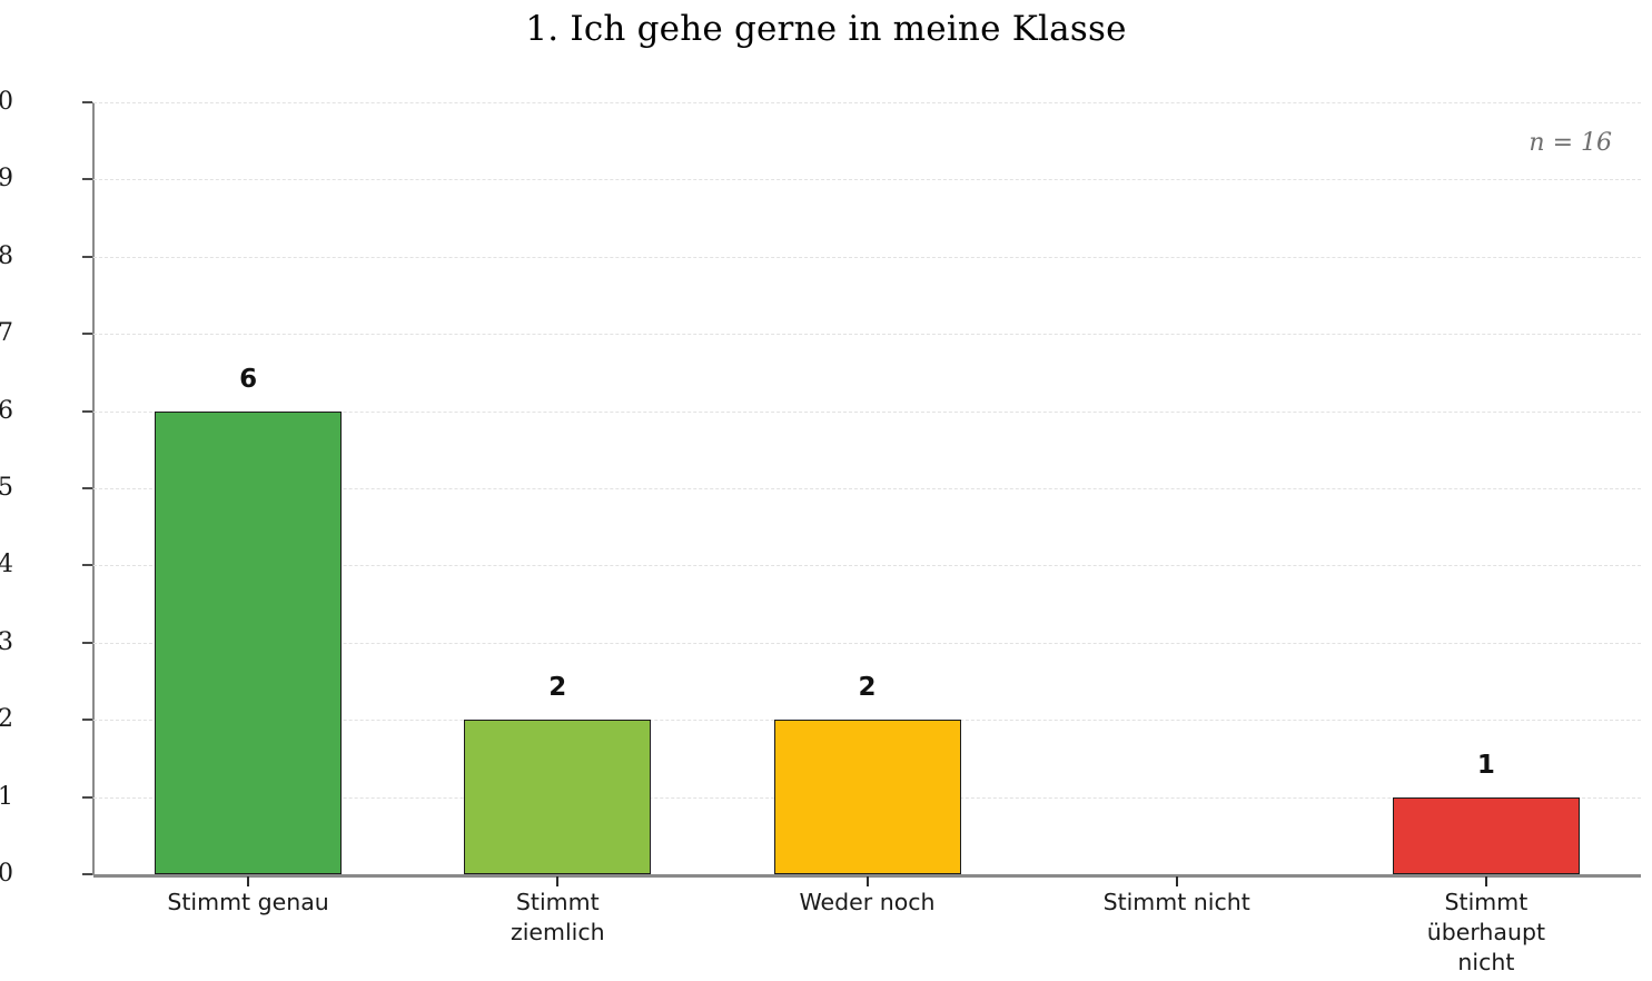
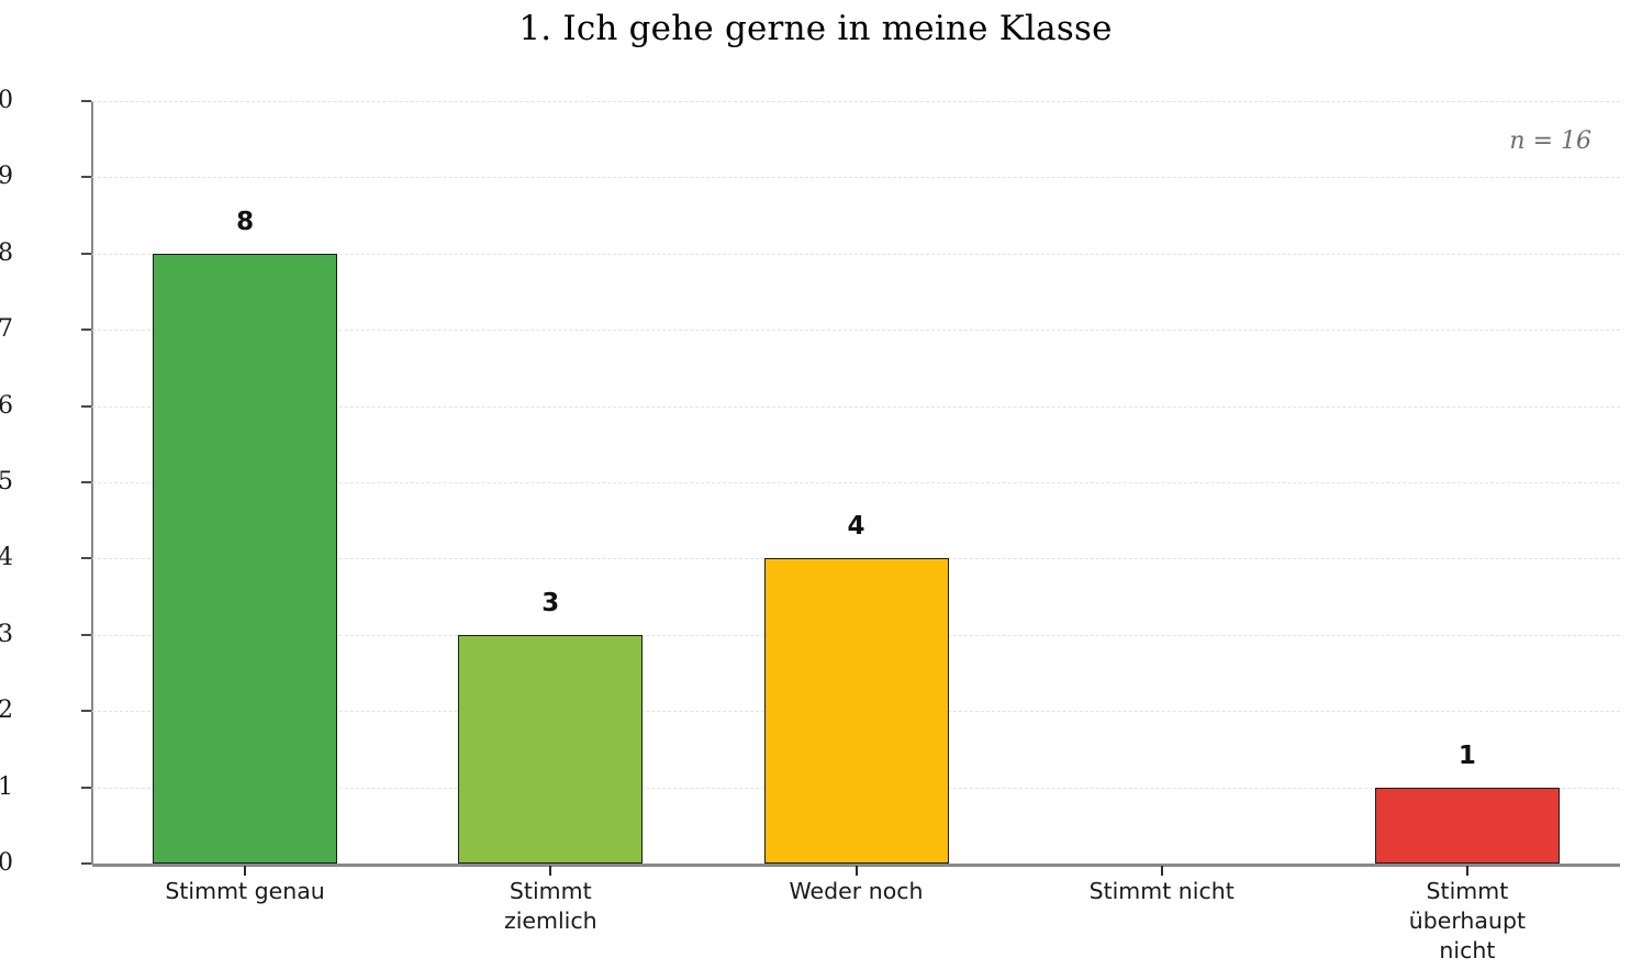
Stimmt genau: 6 -> 8
Stimmt ziemlich: 2 -> 3
Weder noch: 2 -> 4
